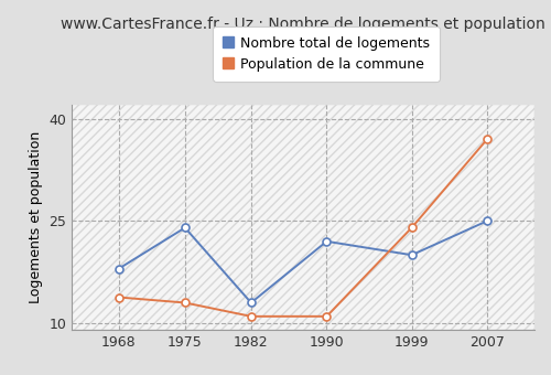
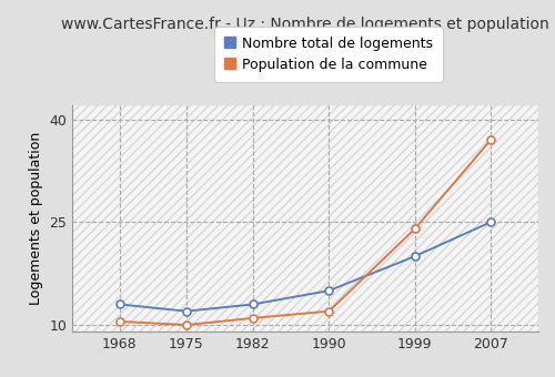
Nombre total de logements/1968: 18 -> 13
Population de la commune/1968: 13.8 -> 10.5
Nombre total de logements/1975: 24 -> 12
Population de la commune/1975: 13.0 -> 10.0
Nombre total de logements/1990: 22 -> 15
Population de la commune/1990: 11.0 -> 12.0
